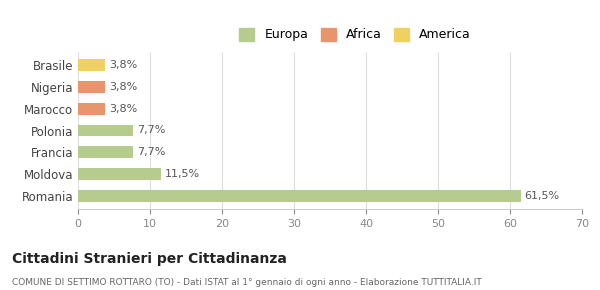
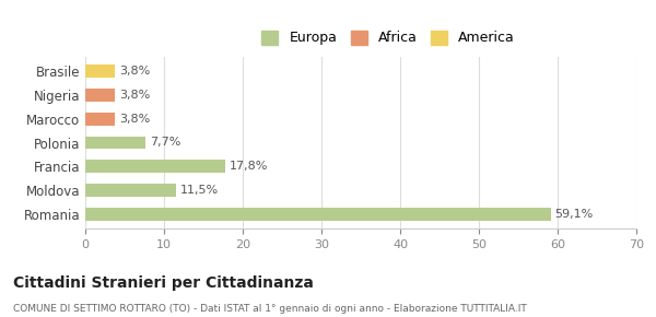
Francia: 7,7% -> 17,8%
Romania: 61,5% -> 59,1%
